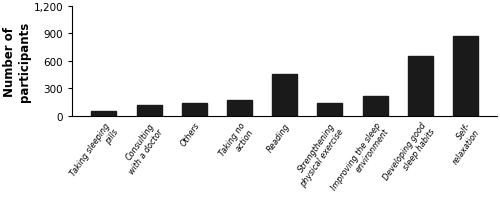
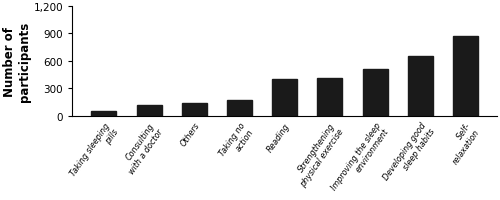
Reading: 460 -> 400
Strengthening physical exercise: 140 -> 410
Improving the sleep environment: 220 -> 510
